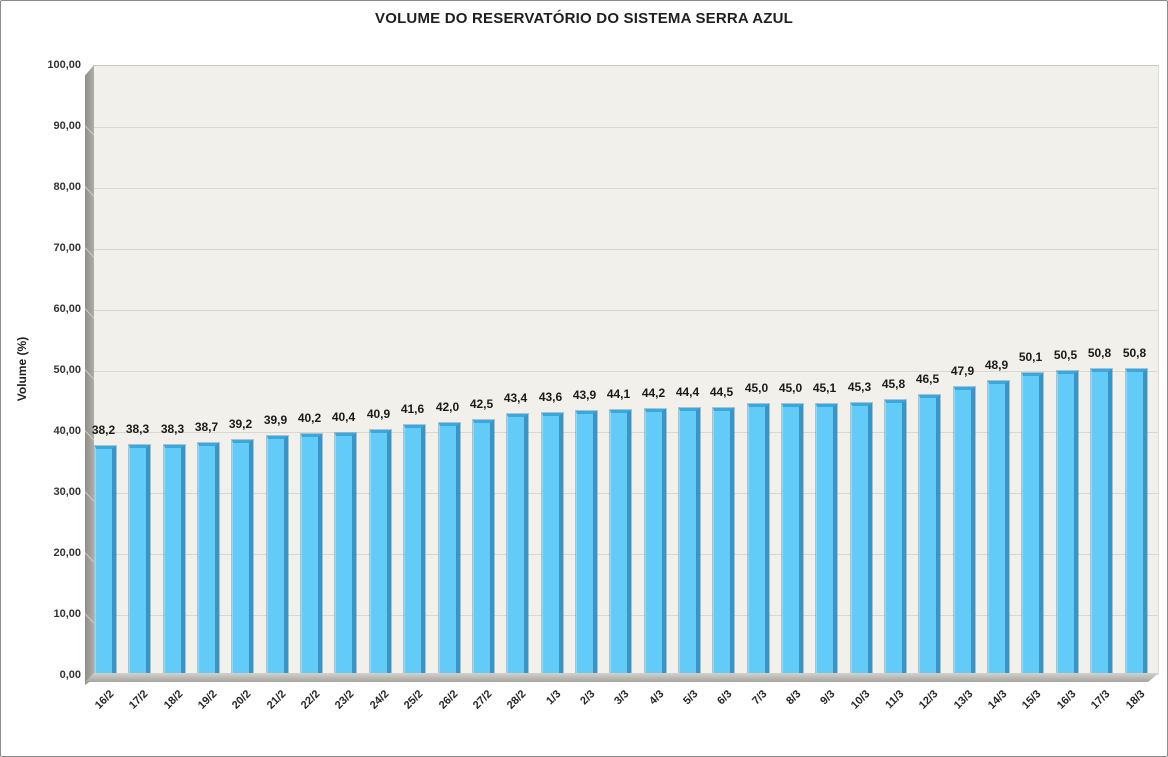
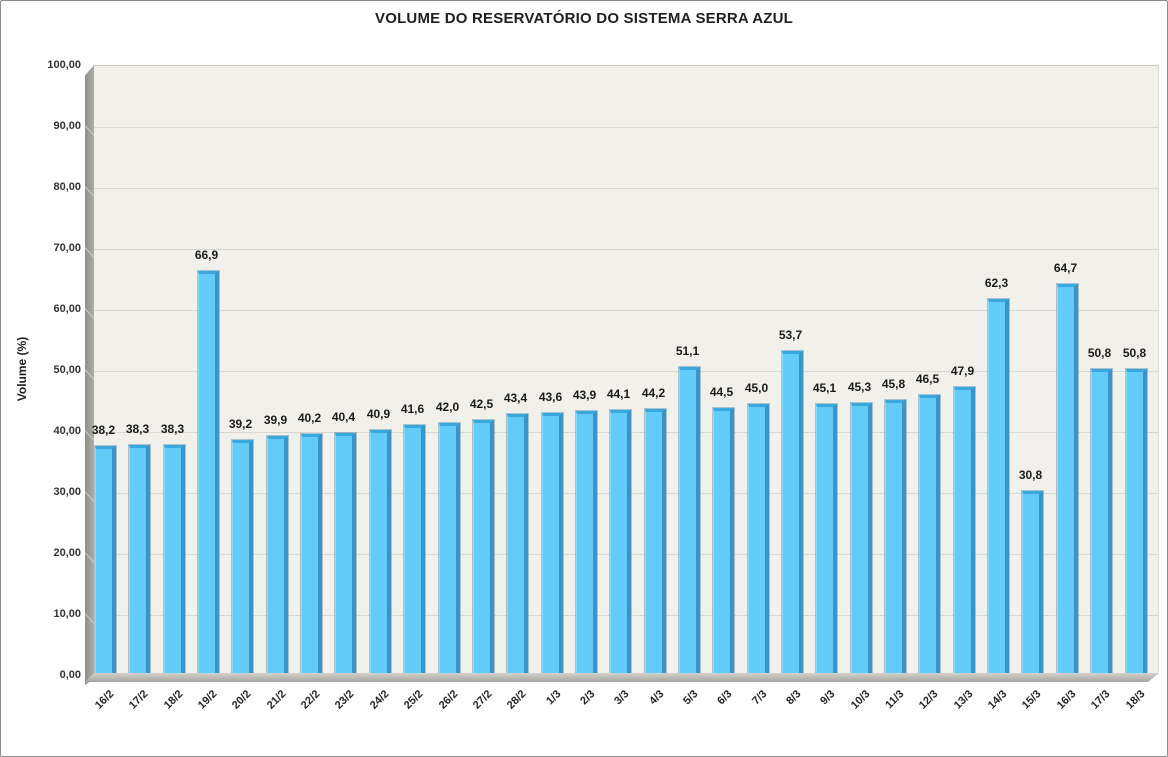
19/2: 38,7 -> 66,9
5/3: 44,4 -> 51,1
8/3: 45,0 -> 53,7
14/3: 48,9 -> 62,3
15/3: 50,1 -> 30,8
16/3: 50,5 -> 64,7
